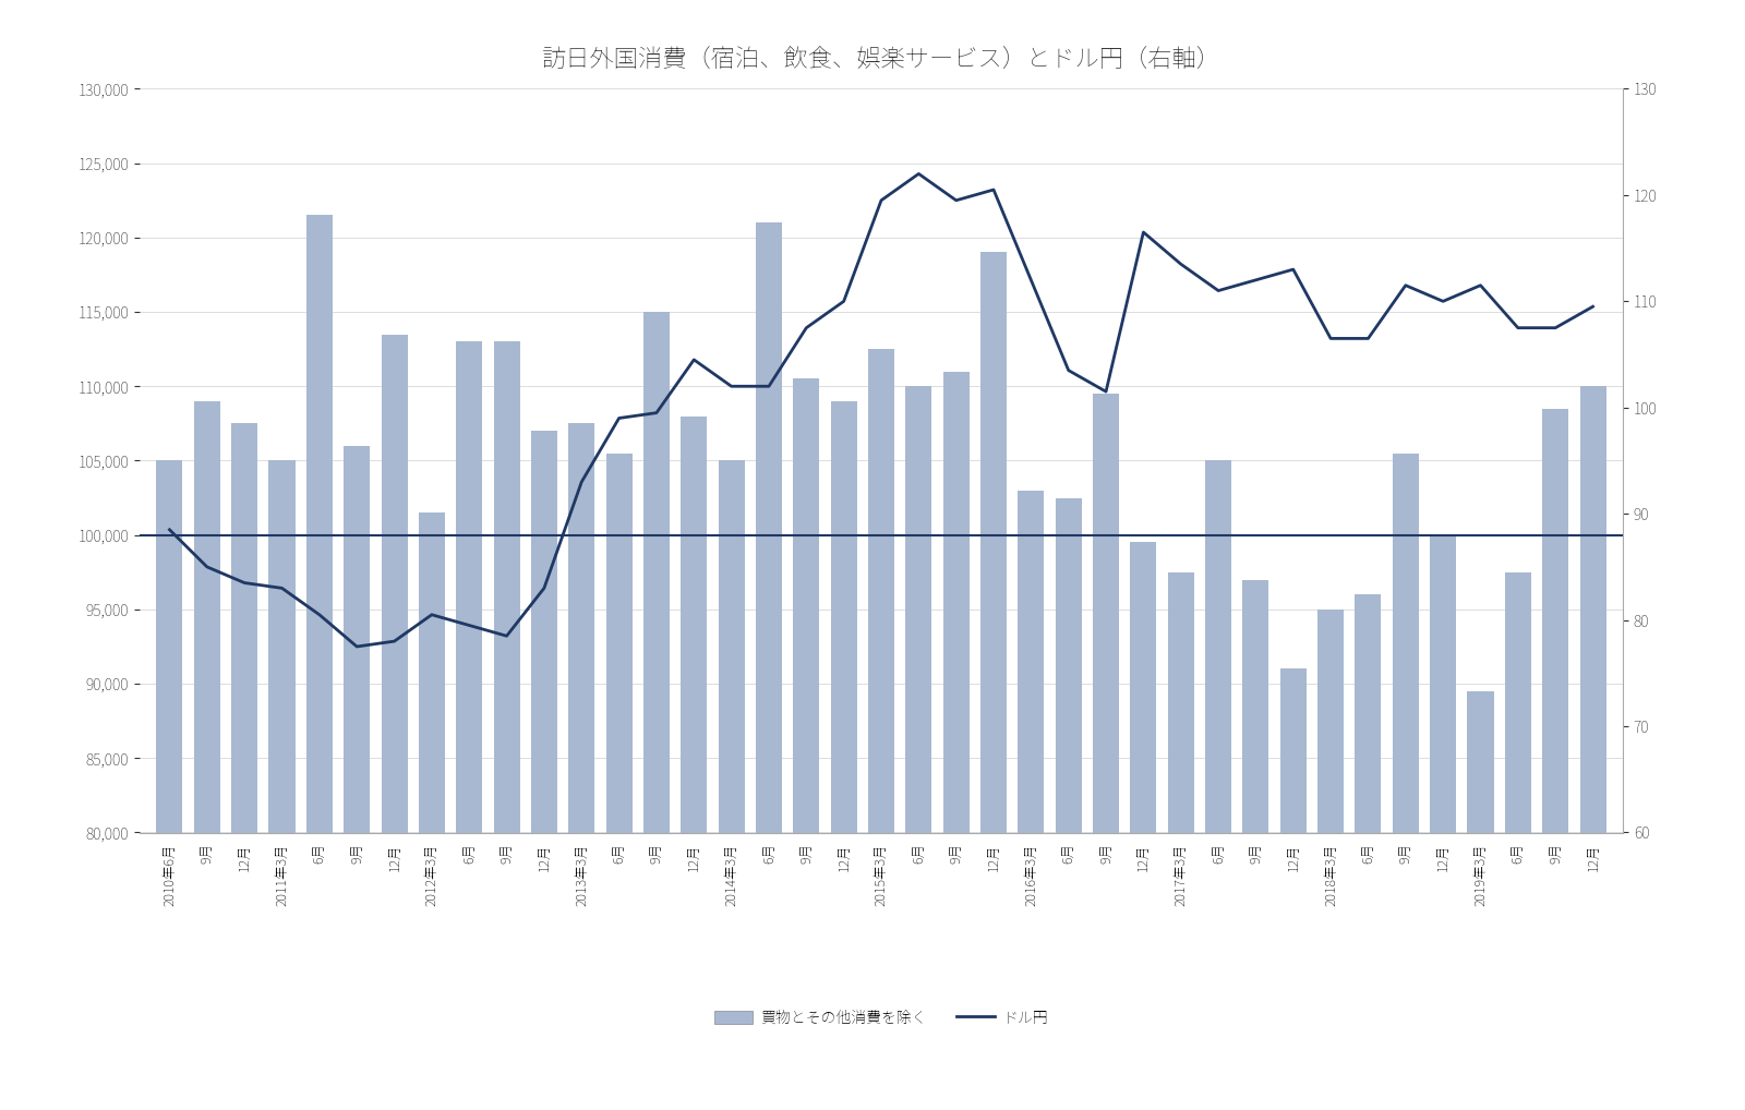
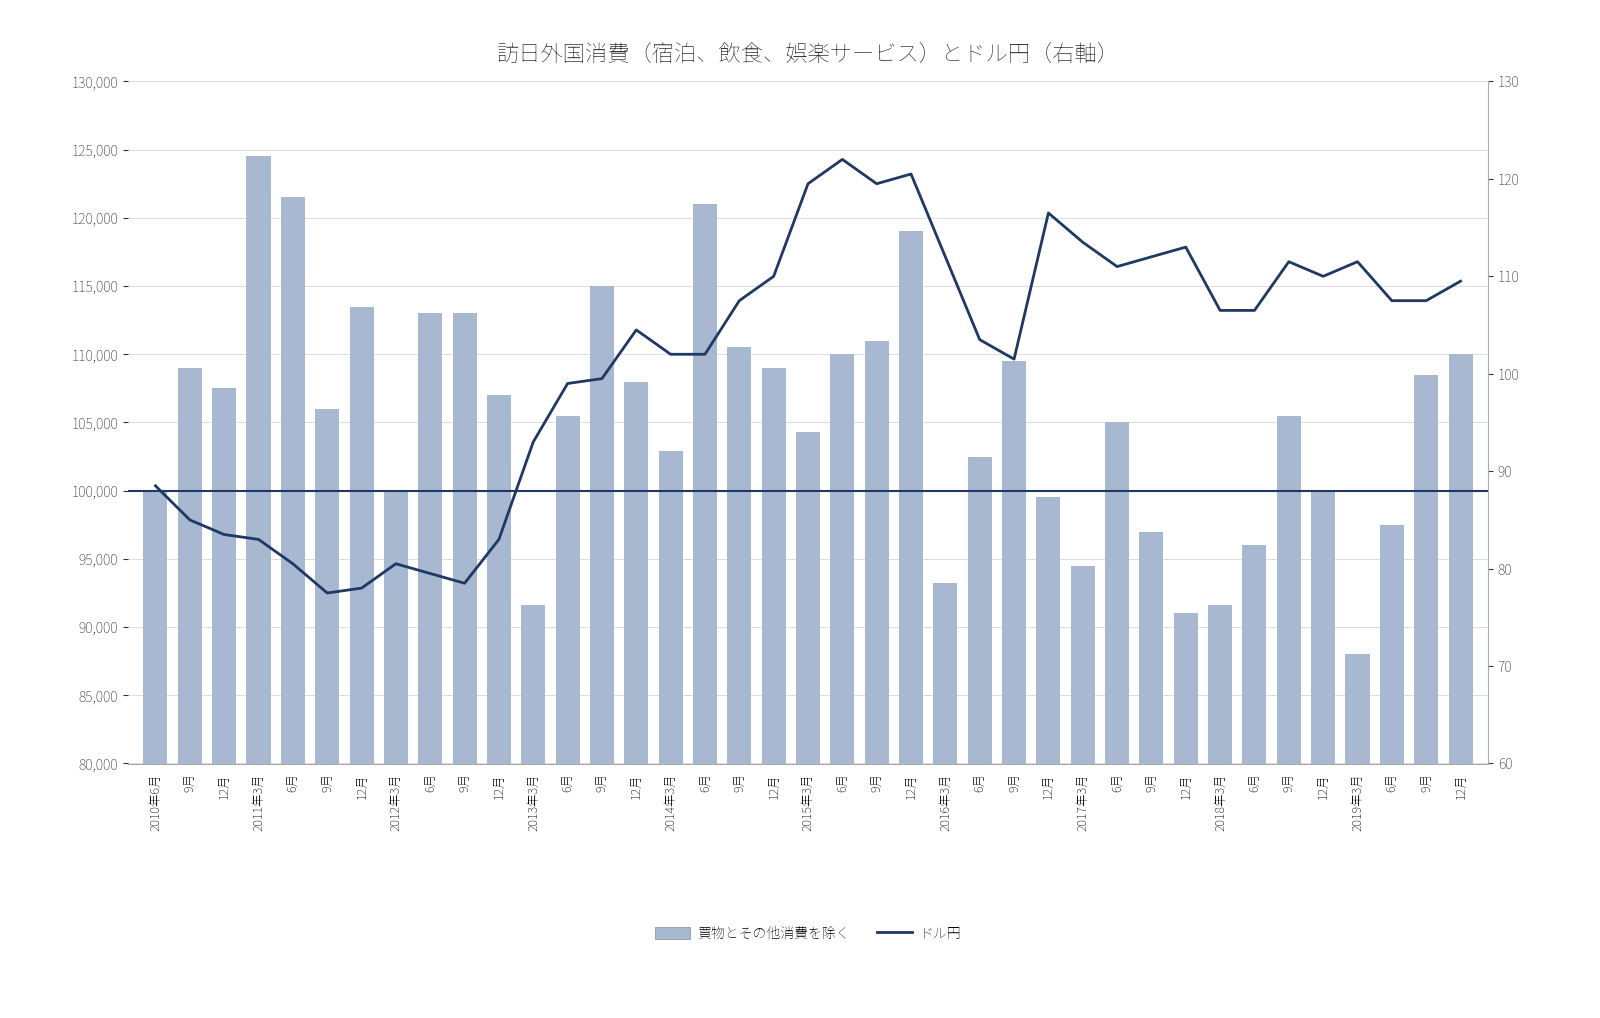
買物とその他消費を除く/2010年6月: 105,000 -> 100,000
買物とその他消費を除く/2011年3月: 105,000 -> 124,500
買物とその他消費を除く/2012年3月: 101,500 -> 99,900
買物とその他消費を除く/2013年3月: 107,500 -> 91,600
買物とその他消費を除く/2014年3月: 105,000 -> 102,900
買物とその他消費を除く/2015年3月: 112,500 -> 104,300
買物とその他消費を除く/2016年3月: 103,000 -> 93,200
買物とその他消費を除く/2017年3月: 97,500 -> 94,500
買物とその他消費を除く/2018年3月: 95,000 -> 91,600
買物とその他消費を除く/2019年3月: 89,500 -> 88,000
